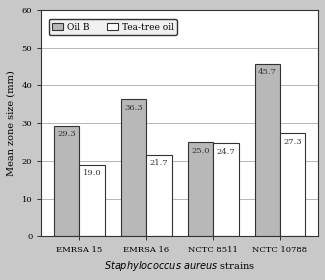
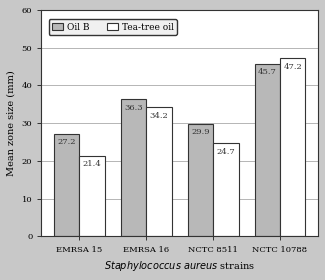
Oil B/EMRSA 15: 29.3 -> 27.2
Tea-tree oil/EMRSA 15: 19.0 -> 21.4
Tea-tree oil/EMRSA 16: 21.7 -> 34.2
Oil B/NCTC 8511: 25.0 -> 29.9
Tea-tree oil/NCTC 10788: 27.3 -> 47.2
